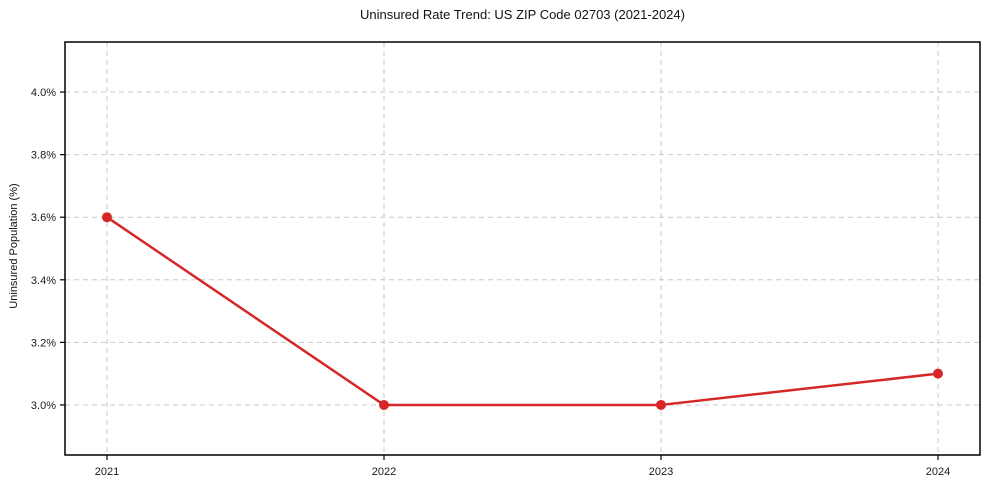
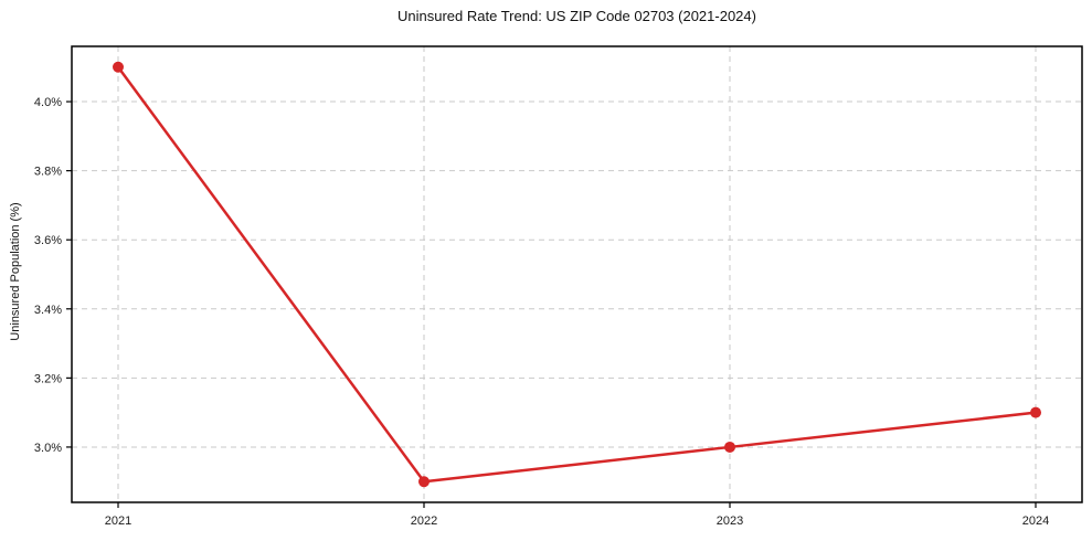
2021: 3.6% -> 4.1%
2022: 3.0% -> 2.9%
